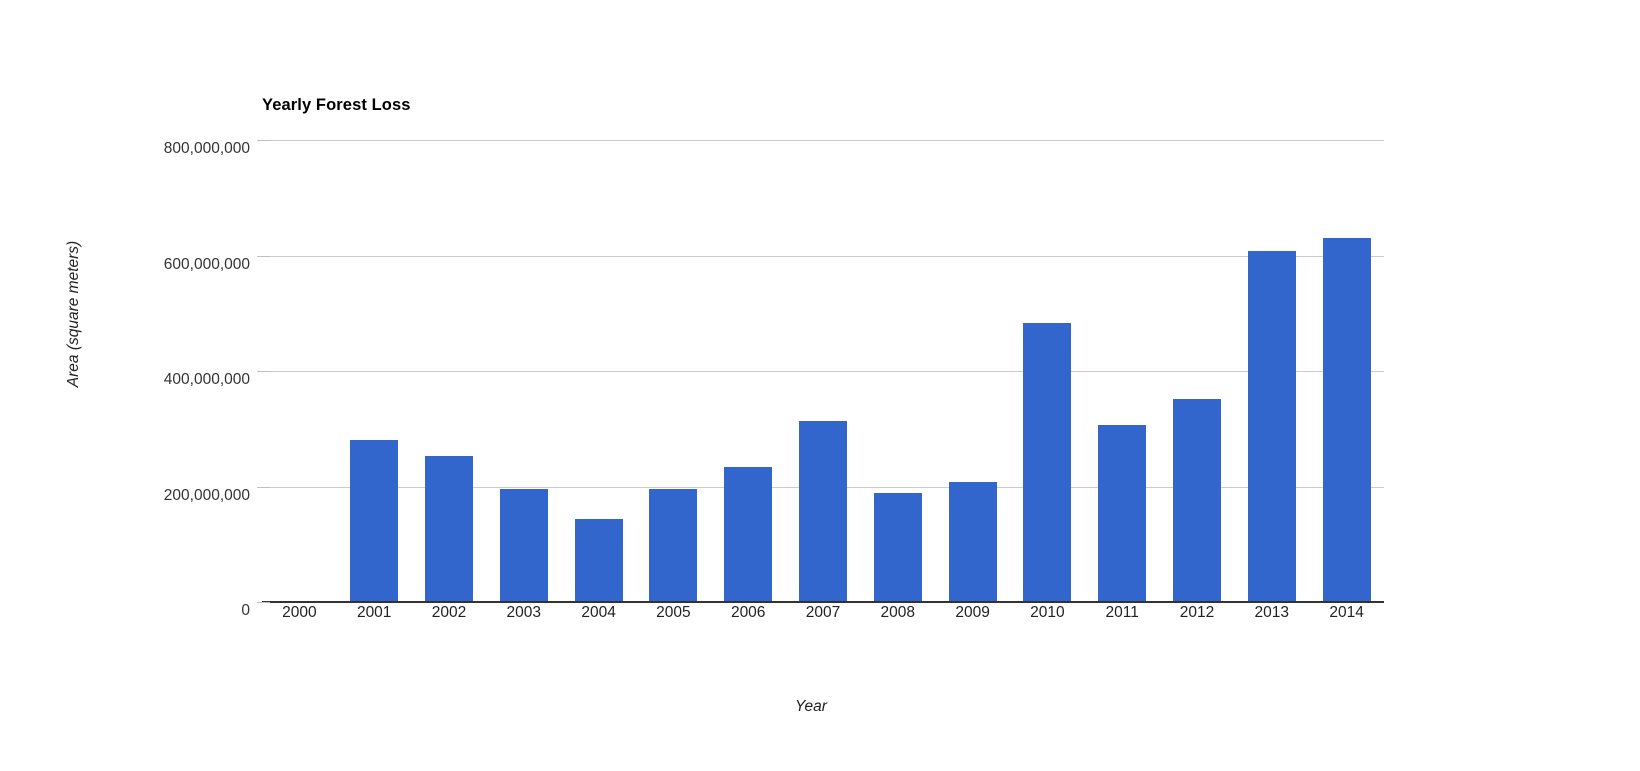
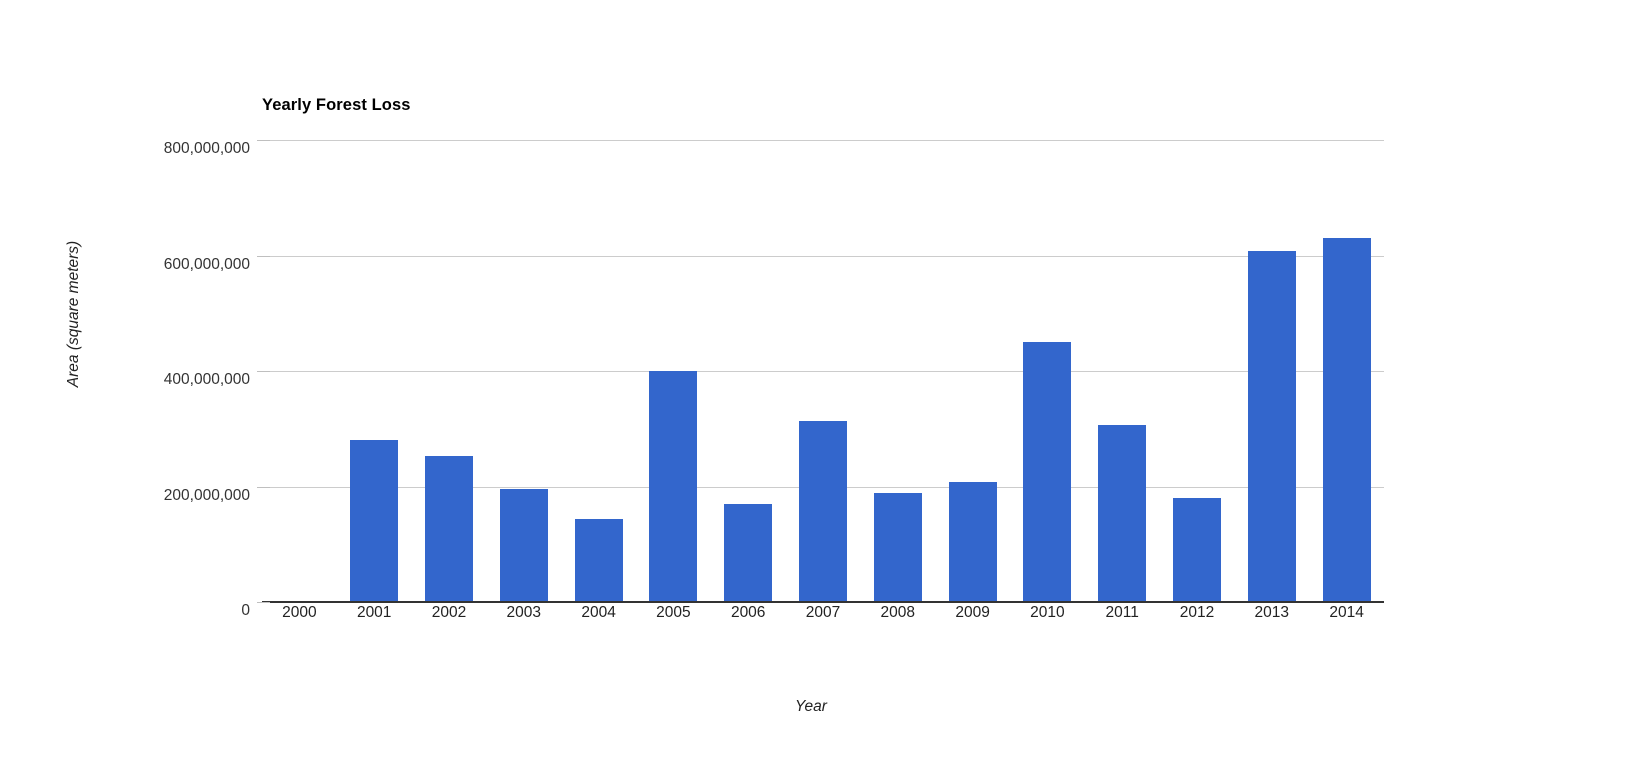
2005: 200000000 -> 400000000
2006: 230000000 -> 170000000
2010: 480000000 -> 450000000
2012: 350000000 -> 180000000
